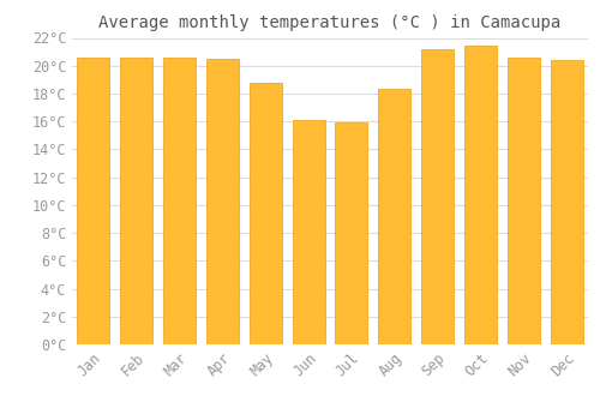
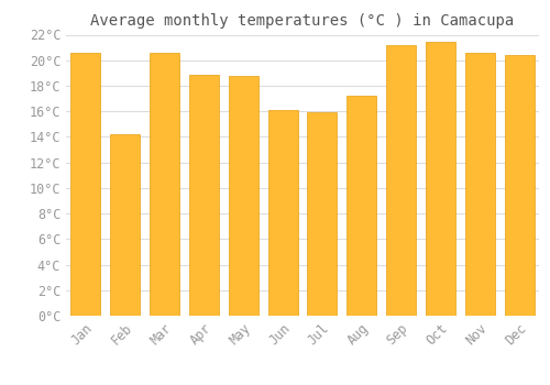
Feb: 20.6°C -> 14.2°C
Apr: 20.5°C -> 18.9°C
Aug: 18.3°C -> 17.2°C
